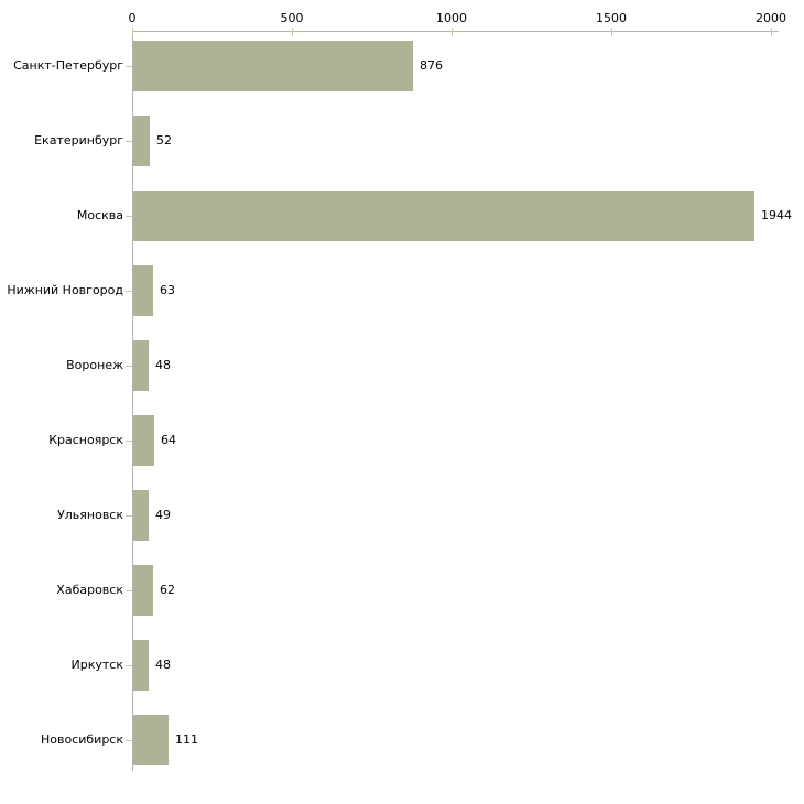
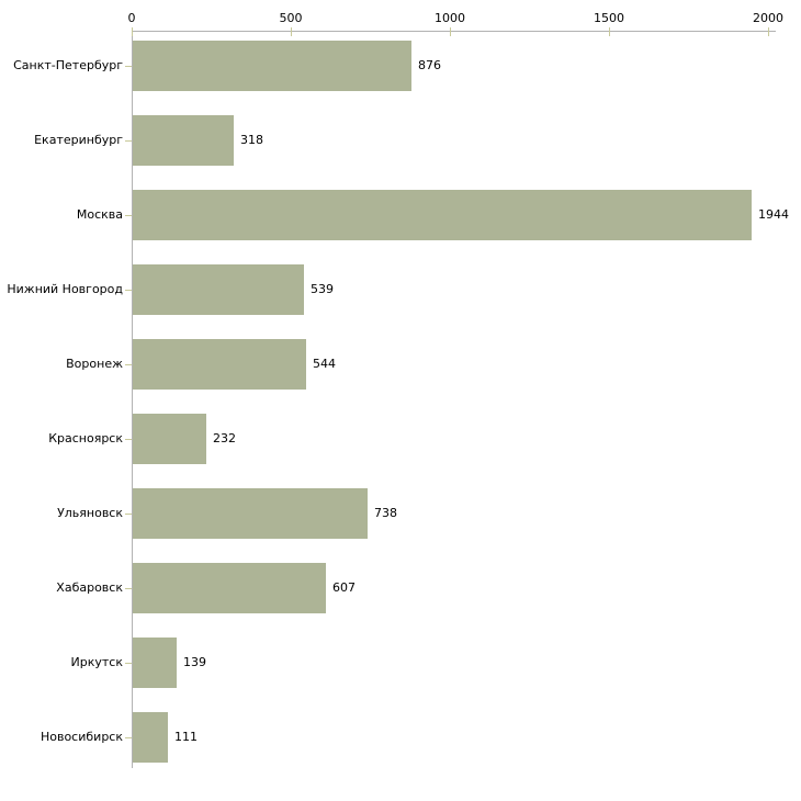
Екатеринбург: 52 -> 318
Нижний Новгород: 63 -> 539
Воронеж: 48 -> 544
Красноярск: 64 -> 232
Ульяновск: 49 -> 738
Хабаровск: 62 -> 607
Иркутск: 48 -> 139
